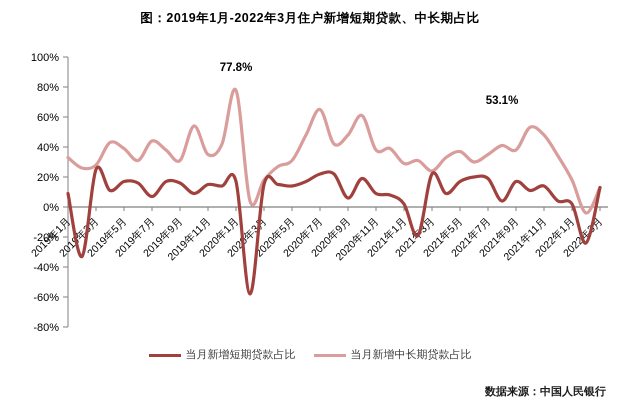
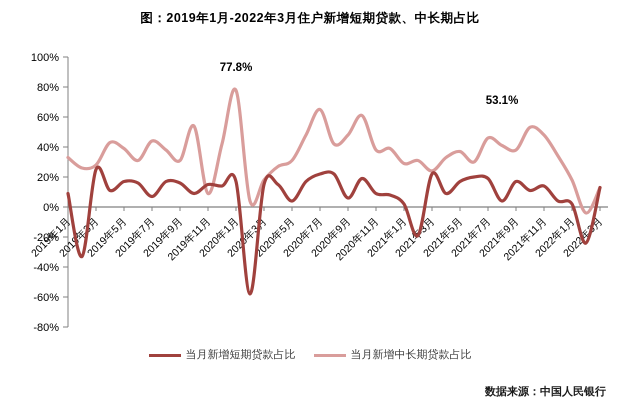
当月新增中长期贷款占比/2019年11月: 35% -> 9%
当月新增短期贷款占比/2020年5月: 14% -> 4%
当月新增中长期贷款占比/2021年7月: 35% -> 46%
